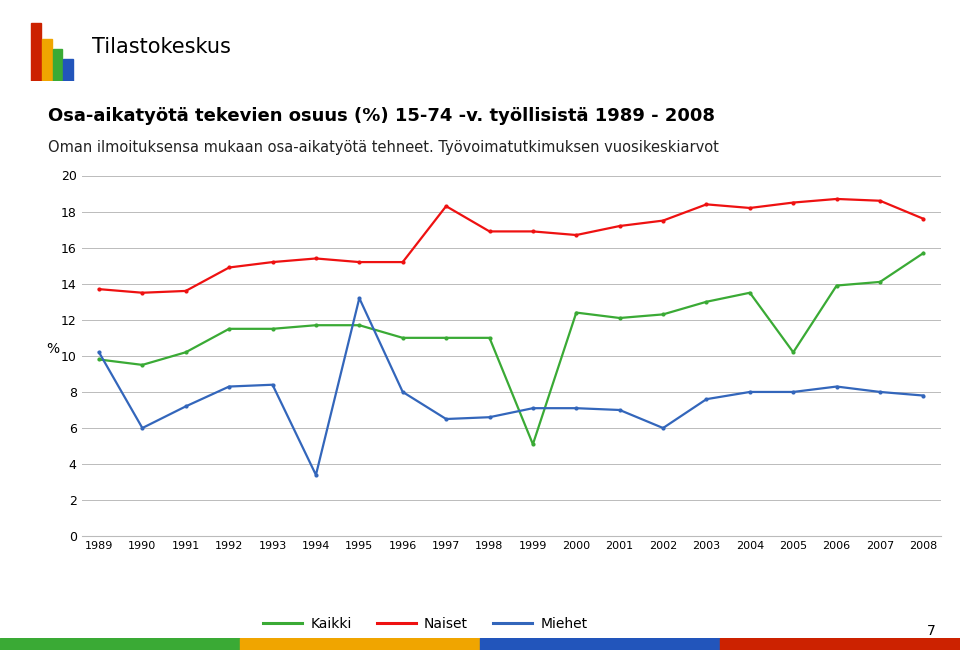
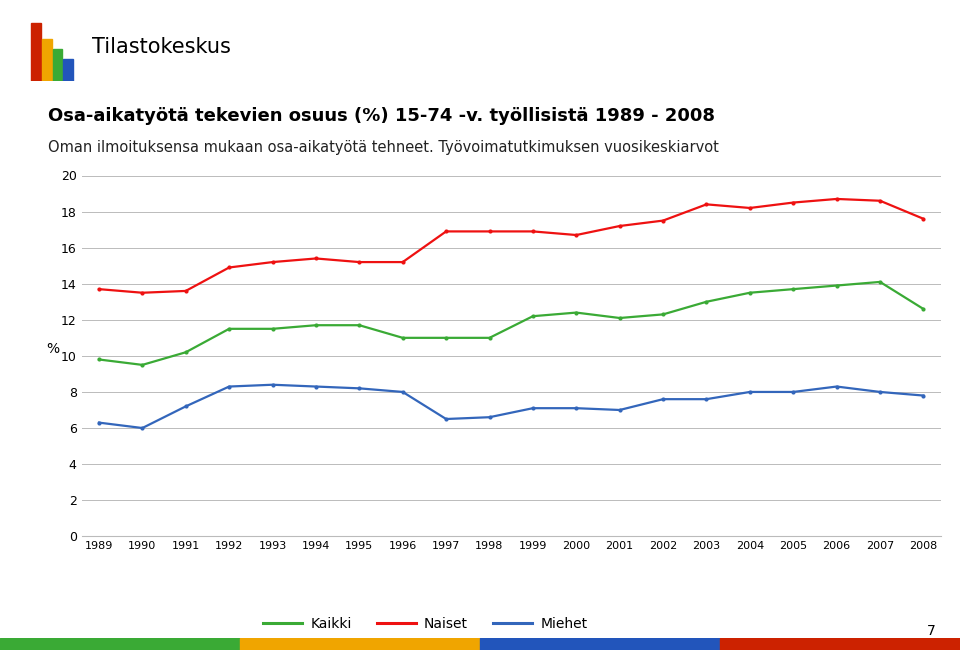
Miehet/1989: 10.2 -> 6.3
Miehet/1994: 3.4 -> 8.3
Miehet/1995: 13.2 -> 8.2
Naiset/1997: 18.3 -> 16.9
Kaikki/1999: 5.1 -> 12.2
Miehet/2002: 6.0 -> 7.6
Kaikki/2005: 10.2 -> 13.7
Kaikki/2008: 15.7 -> 12.6
